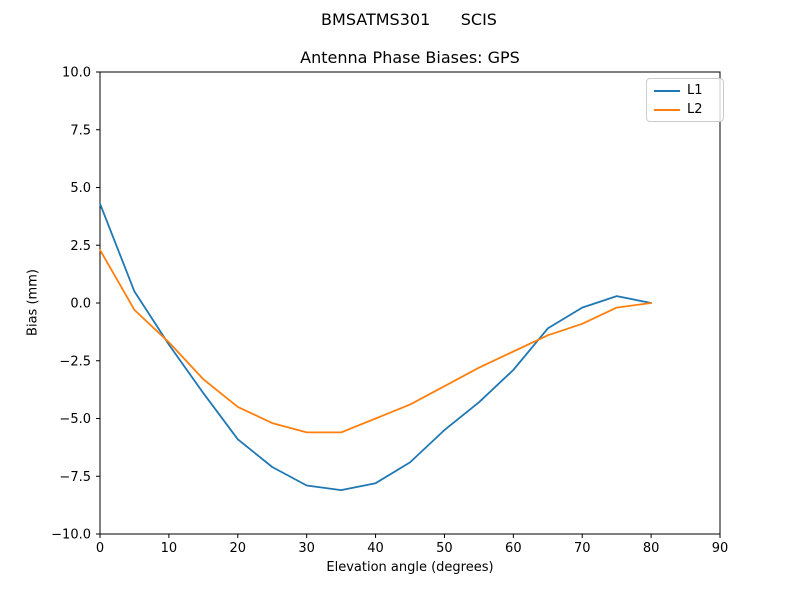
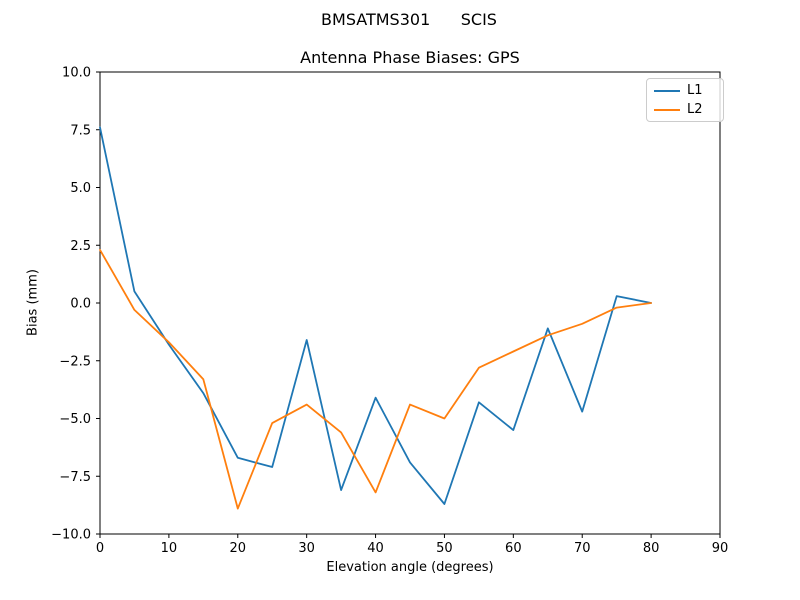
L1/0: 4.3 -> 7.6
L1/20: -5.9 -> -6.7
L2/20: -4.5 -> -8.9
L1/30: -7.9 -> -1.6
L2/30: -5.6 -> -4.4
L1/40: -7.8 -> -4.1
L2/40: -5.0 -> -8.2
L1/50: -5.5 -> -8.7
L2/50: -3.6 -> -5.0
L1/60: -2.9 -> -5.5
L1/70: -0.2 -> -4.7
